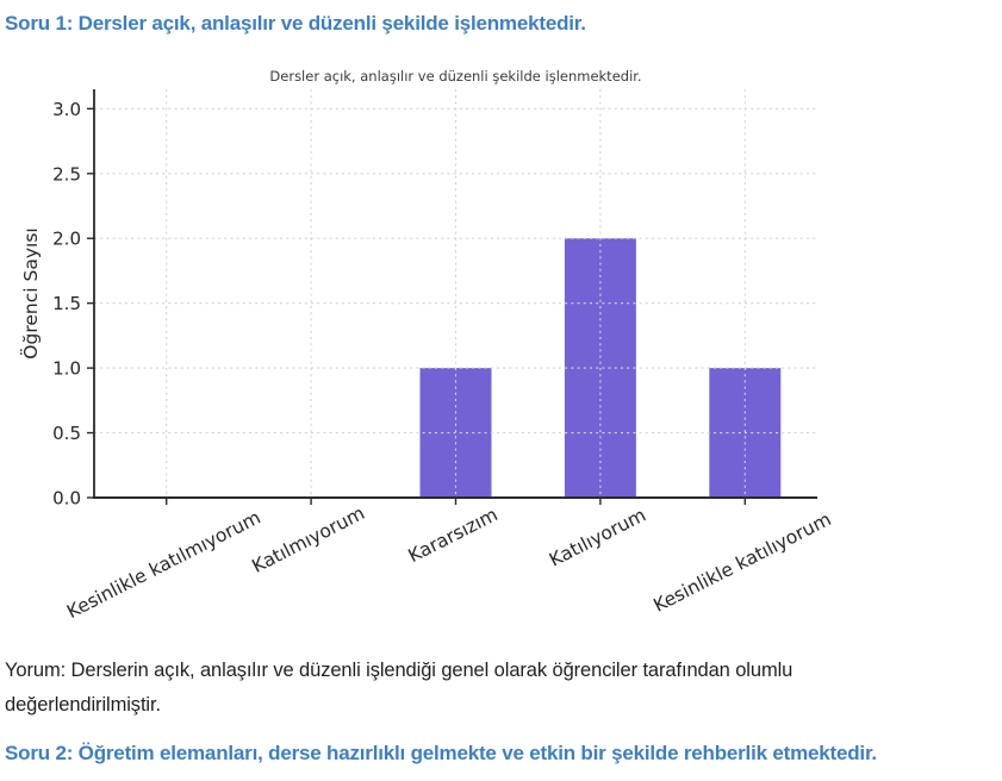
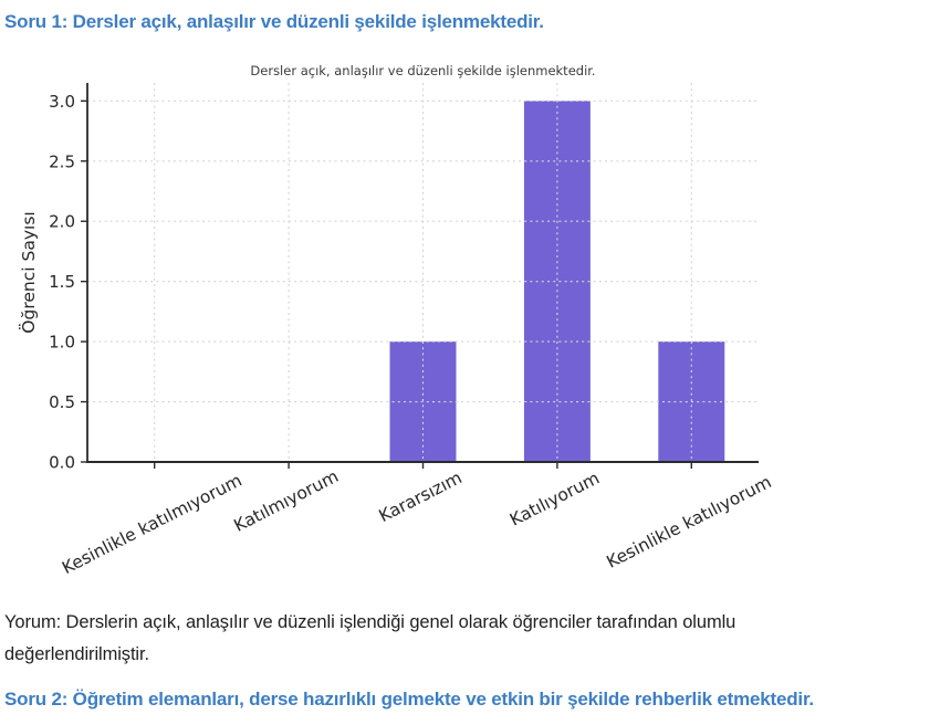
Katılıyorum: 2 -> 3
